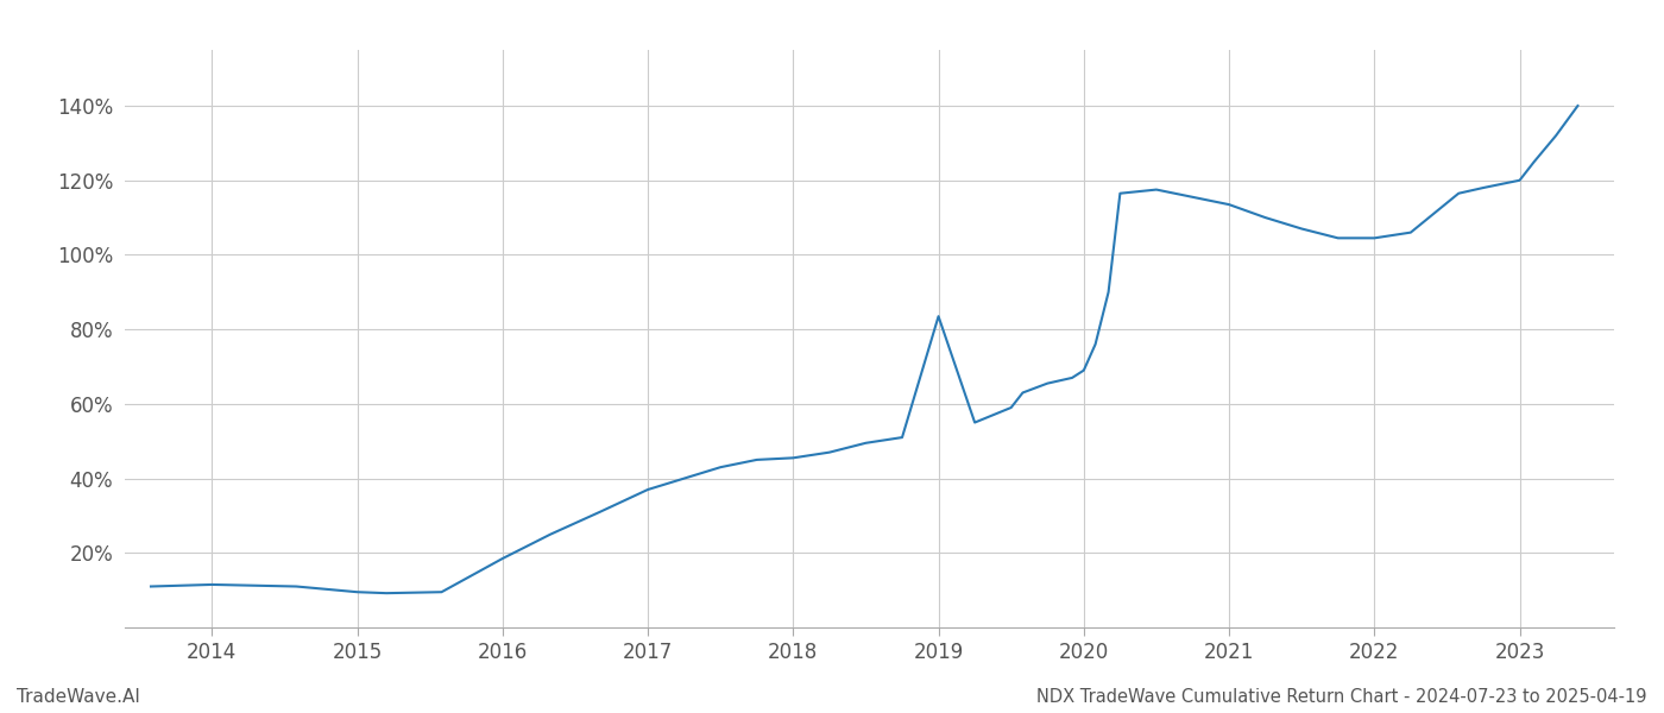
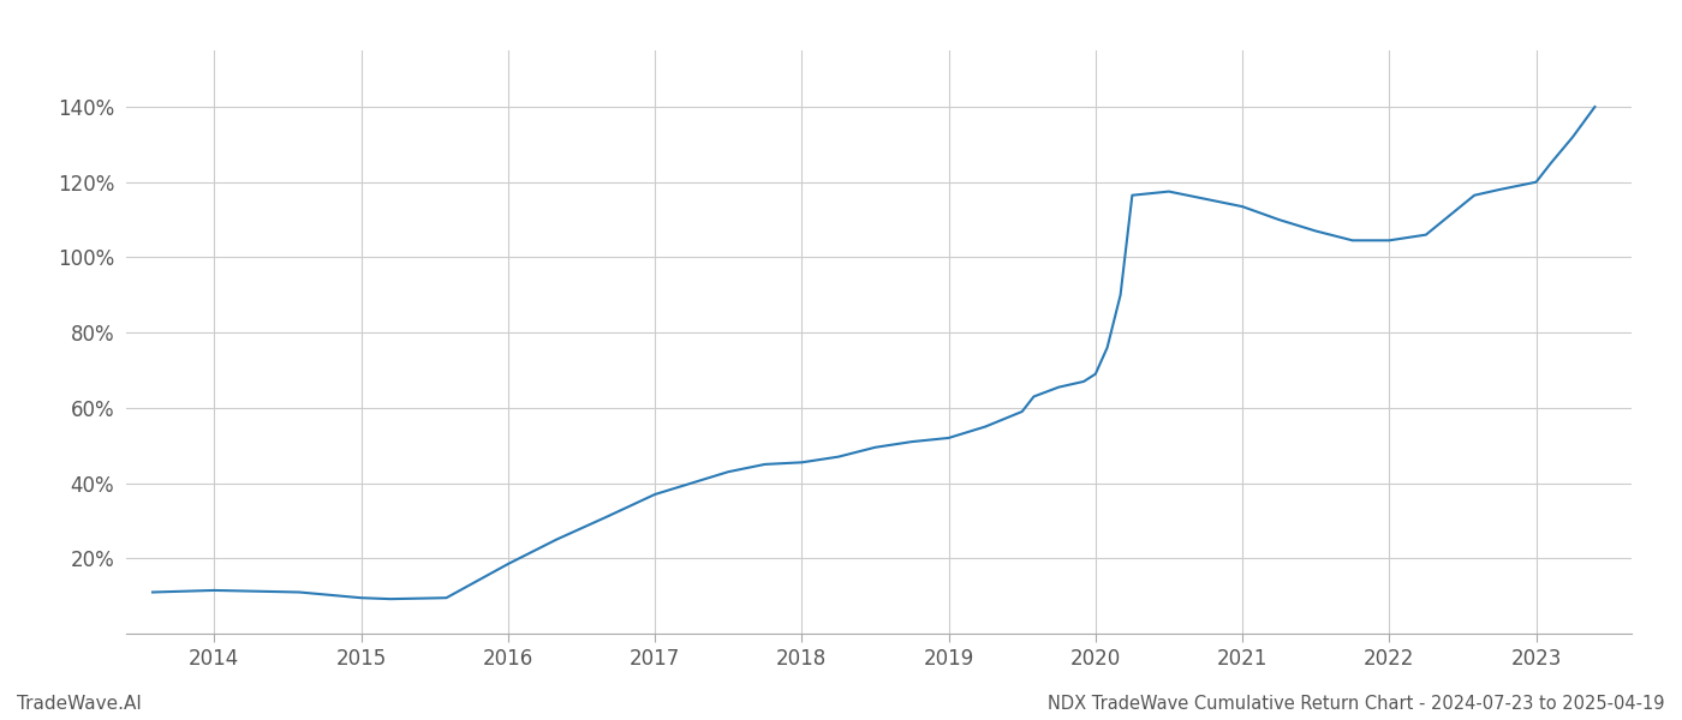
2019: 83.5% -> 52.0%
